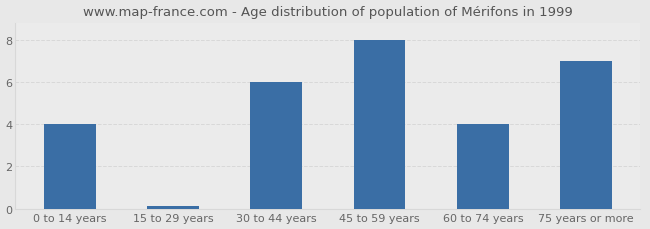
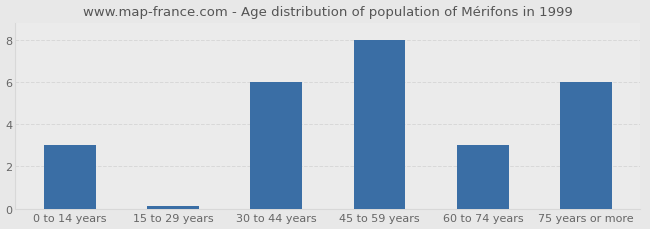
0 to 14 years: 4.0 -> 3.0
60 to 74 years: 4.0 -> 3.0
75 years or more: 7.0 -> 6.0
